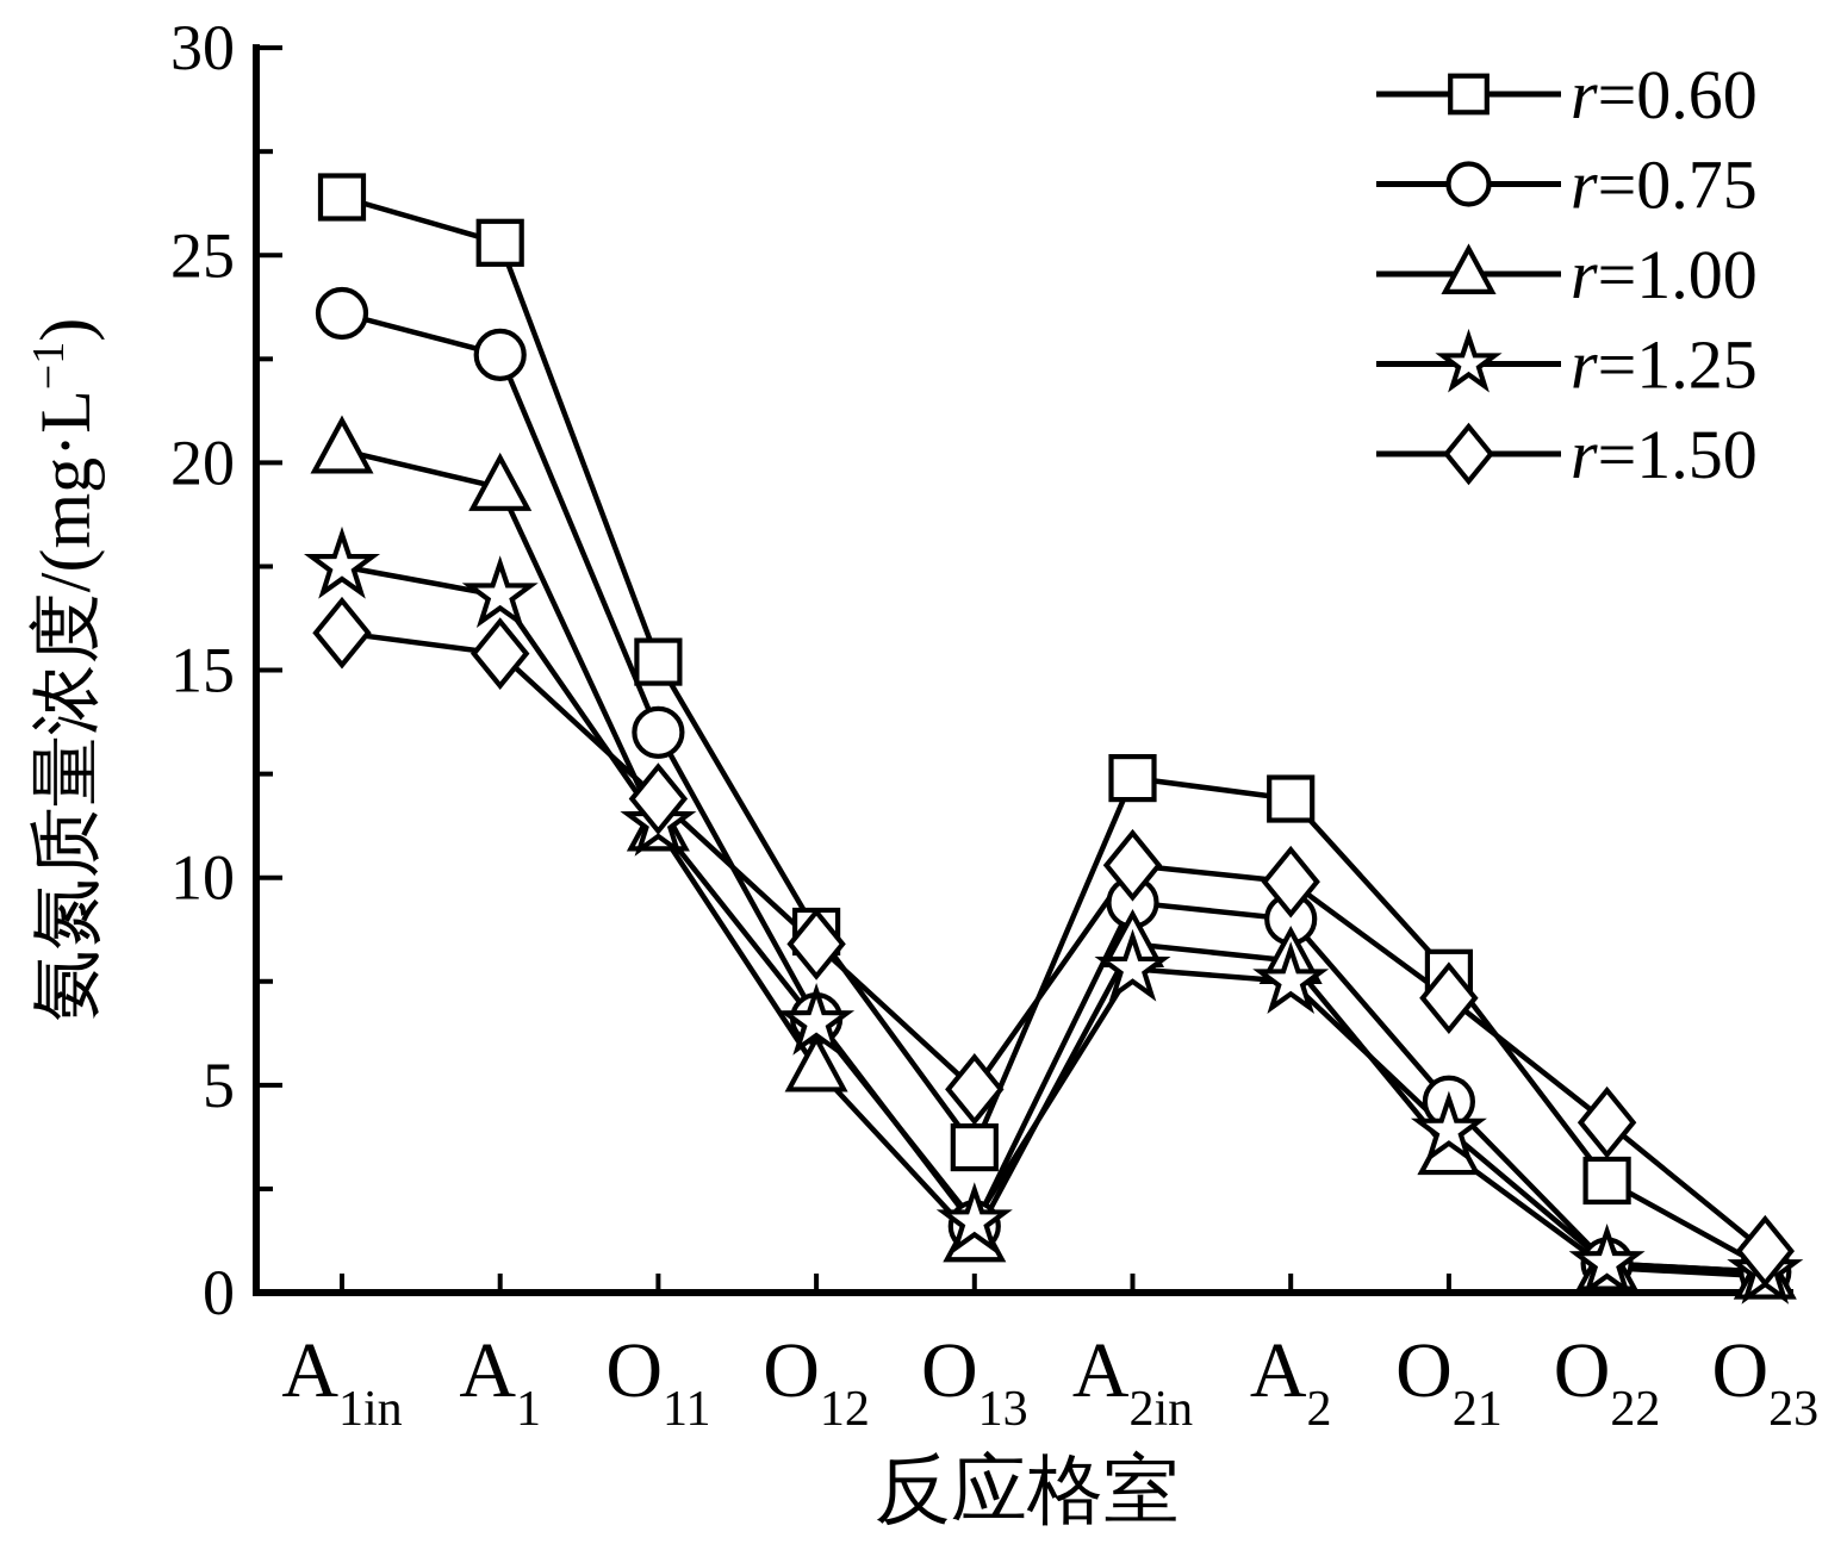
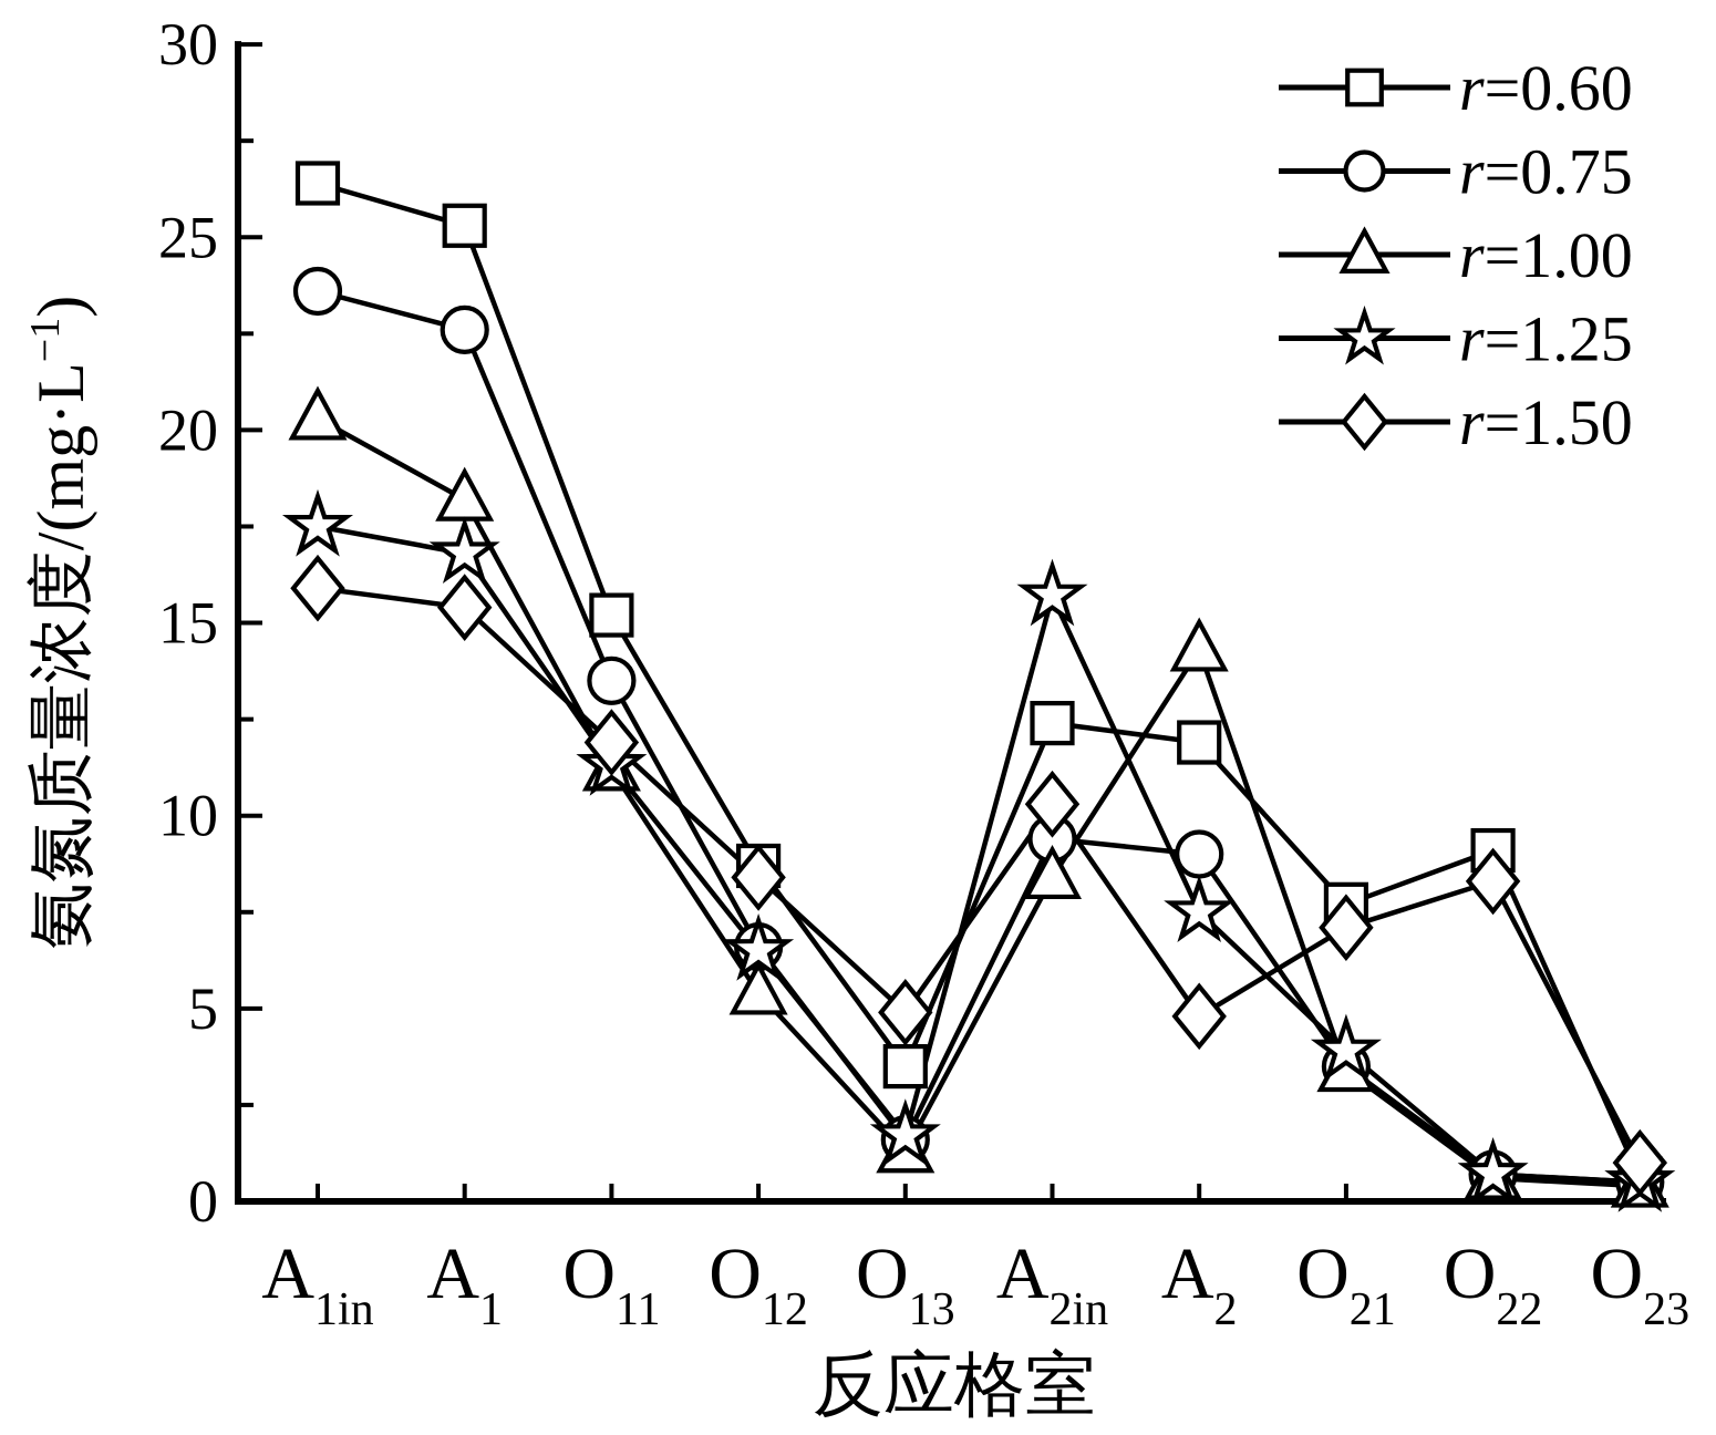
r=1.00/A1: 19.4 -> 18.2
r=1.25/A2in: 7.8 -> 15.7
r=1.00/A2: 8.0 -> 14.3
r=1.50/A2: 9.9 -> 4.8
r=0.75/O21: 4.6 -> 3.5
r=0.60/O22: 2.7 -> 9.1
r=1.50/O22: 4.1 -> 8.3
